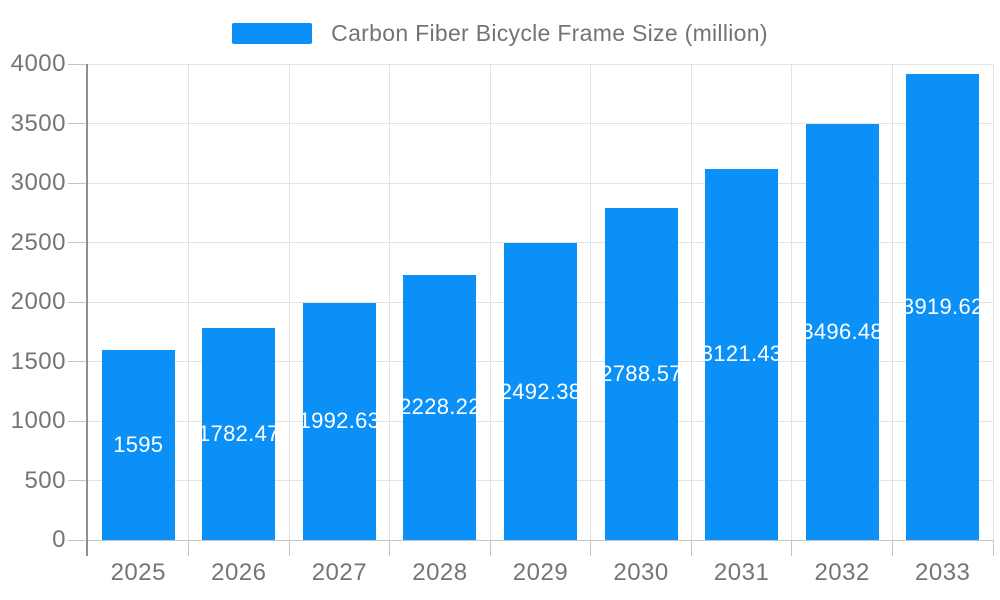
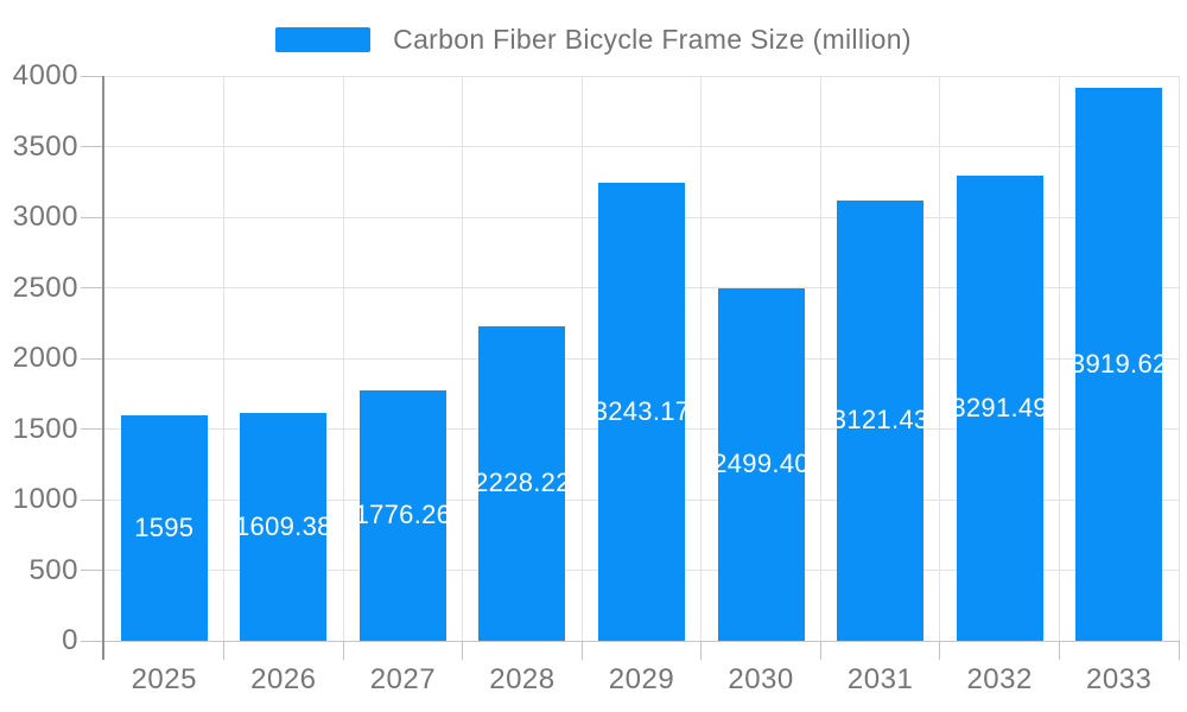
2026: 1782.47 -> 1609.38
2027: 1992.63 -> 1776.26
2029: 2492.38 -> 3243.17
2030: 2788.57 -> 2499.40
2032: 3496.48 -> 3291.49
